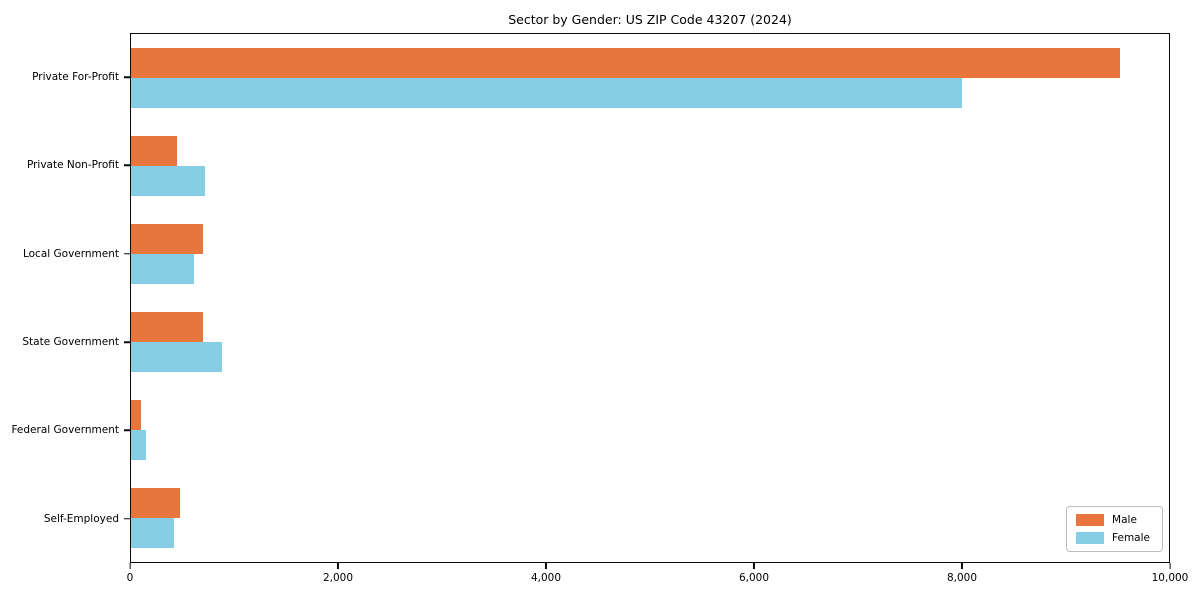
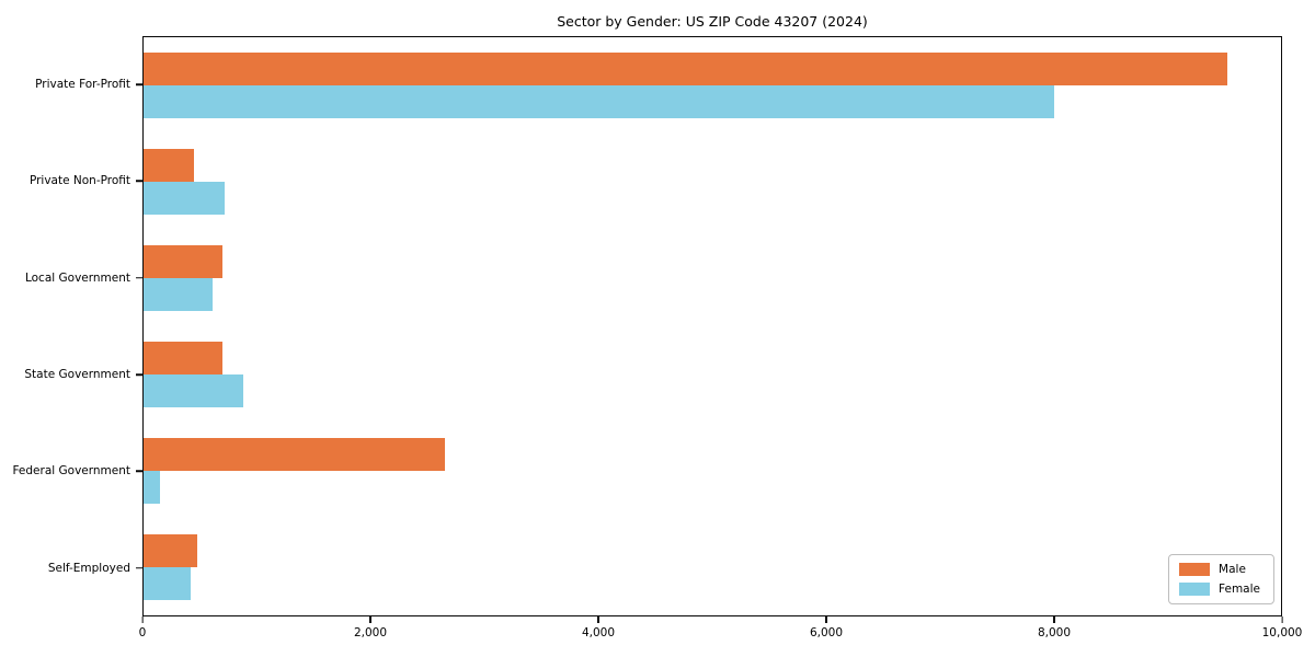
Male/Federal Government: 100 -> 2650
